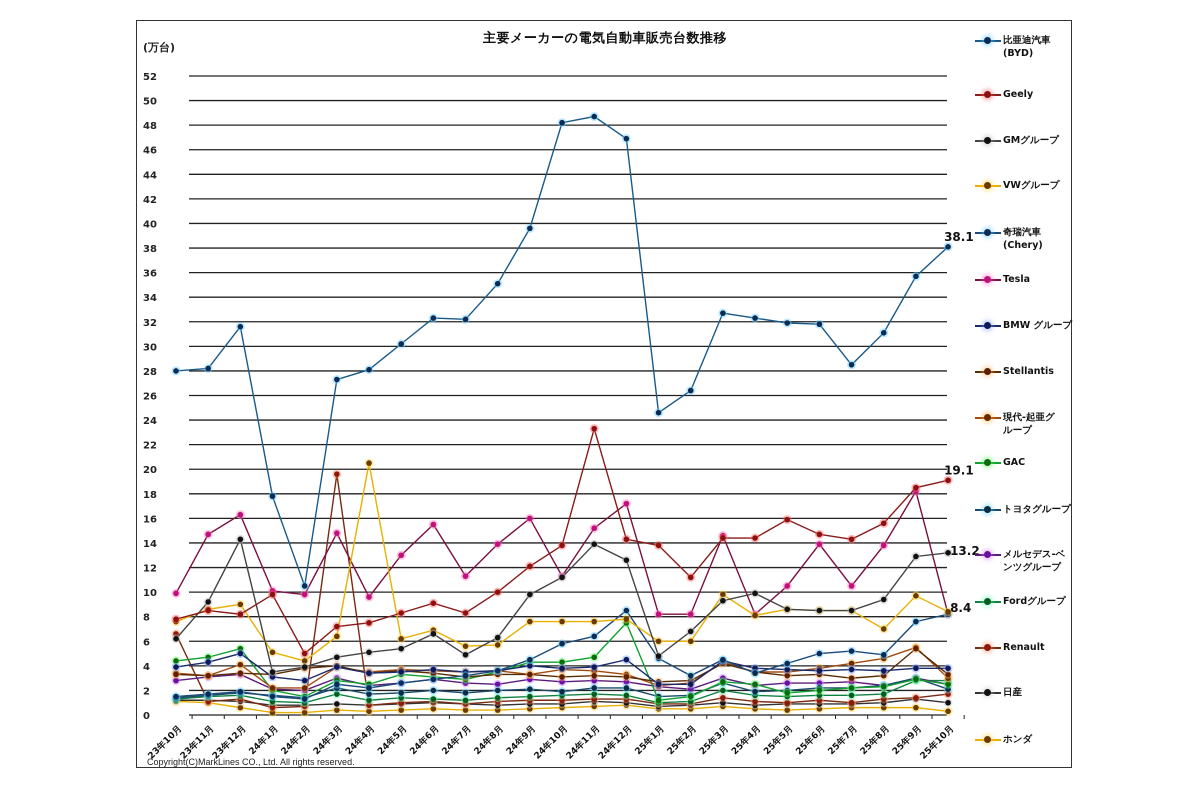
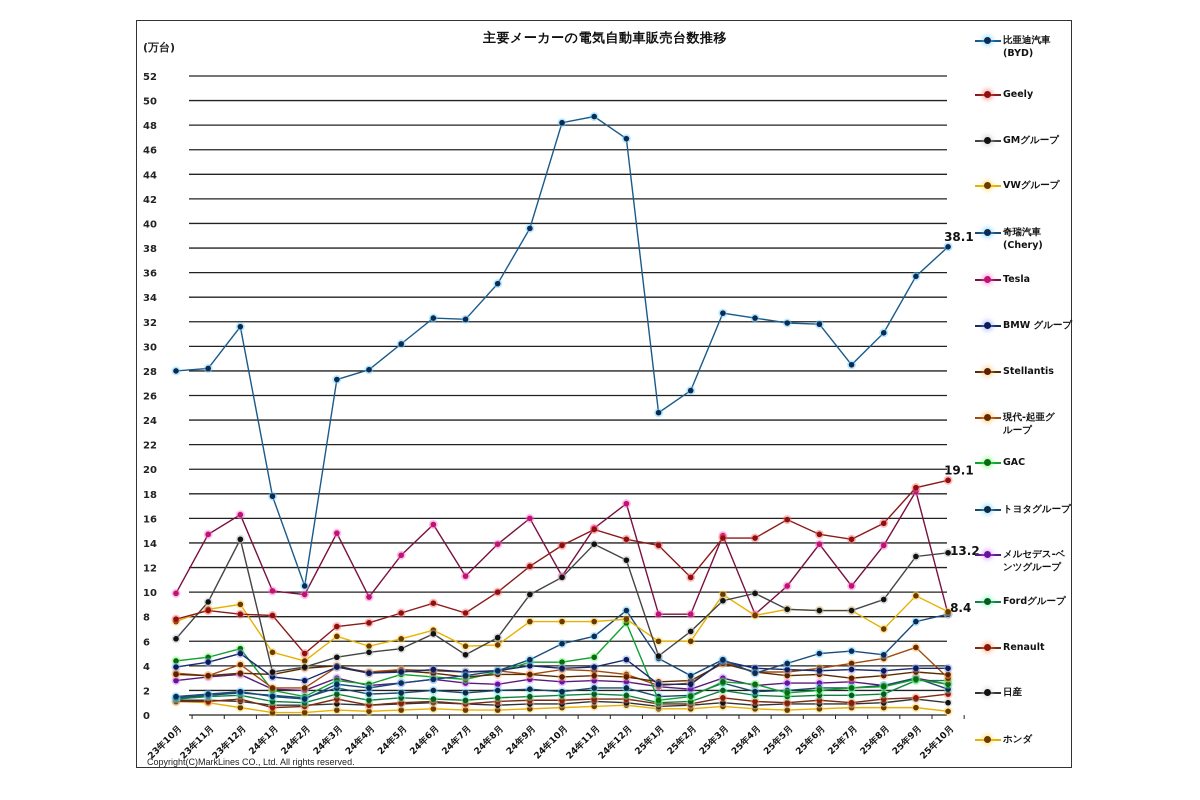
Renault/23年10月: 6.6 -> 1.1
Geely/24年1月: 9.8 -> 8.1
Renault/24年3月: 19.6 -> 1.3
VWグループ/24年4月: 20.5 -> 5.6
Geely/24年11月: 23.3 -> 15.1
Stellantis/25年9月: 5.4 -> 3.5
